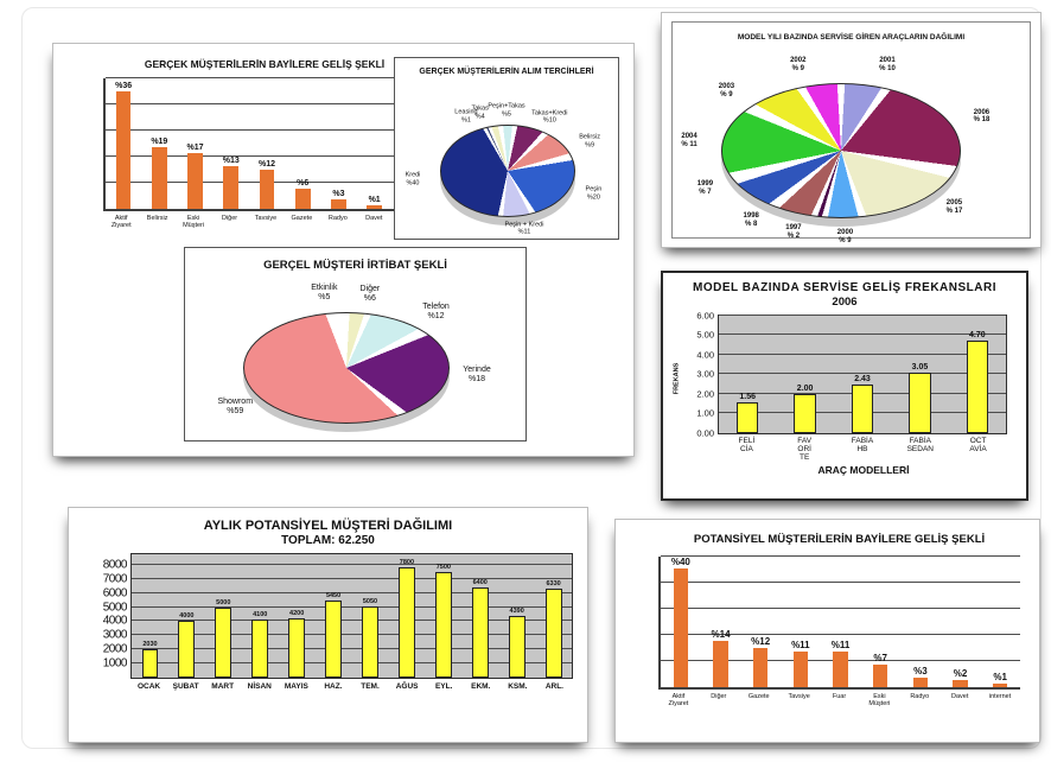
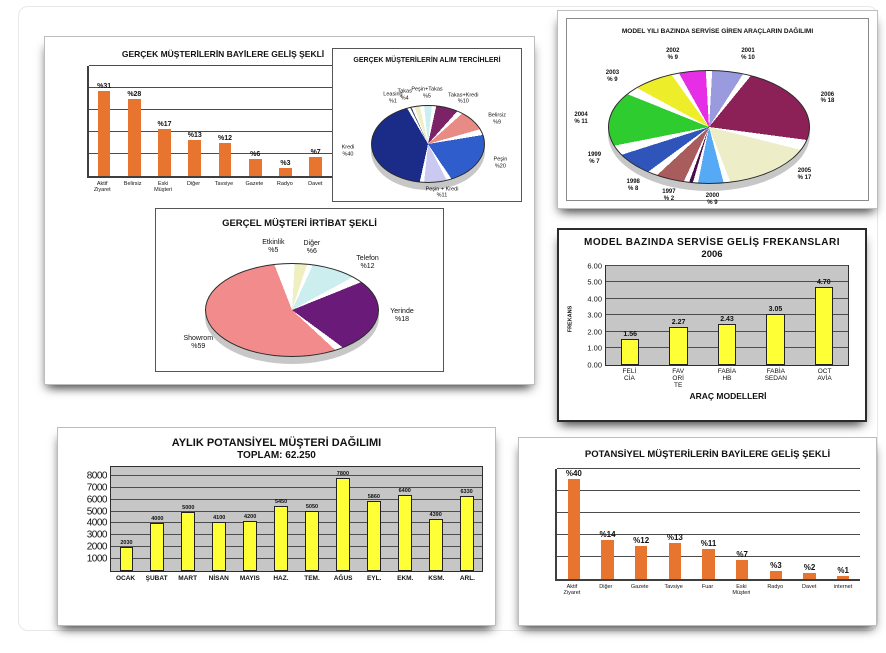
GERÇEK MÜŞTERİLERİN BAYİLERE GELİŞ ŞEKLİ/Aktif Ziyaret: 36 -> 31
GERÇEK MÜŞTERİLERİN BAYİLERE GELİŞ ŞEKLİ/Belirsiz: 19 -> 28
GERÇEK MÜŞTERİLERİN BAYİLERE GELİŞ ŞEKLİ/Davet: 1 -> 7
MODEL BAZINDA SERVİSE GELİŞ FREKANSLARI/FAV ORİ TE: 2.00 -> 2.27
AYLIK POTANSİYEL MÜŞTERİ DAĞILIMI/EYL.: 7500 -> 5860
POTANSİYEL MÜŞTERİLERİN BAYİLERE GELİŞ ŞEKLİ/Tavsiye: 11 -> 13
